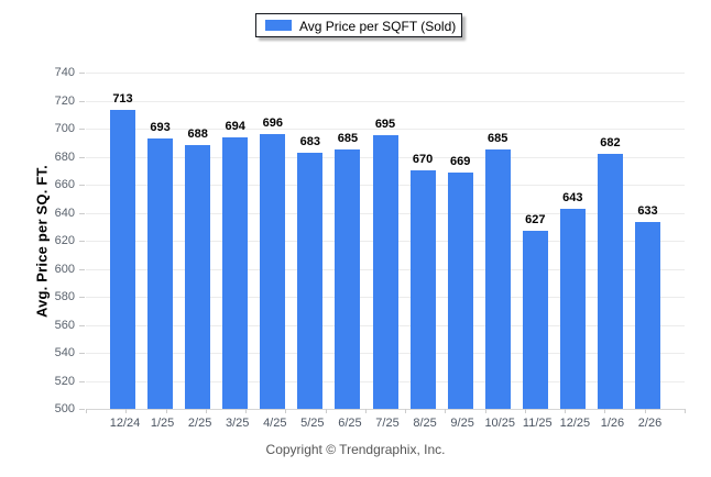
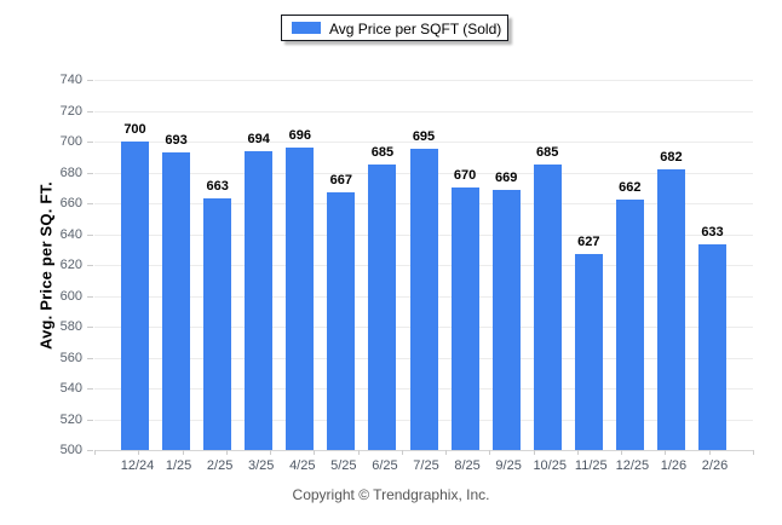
12/24: 713 -> 700
2/25: 688 -> 663
5/25: 683 -> 667
12/25: 643 -> 662
